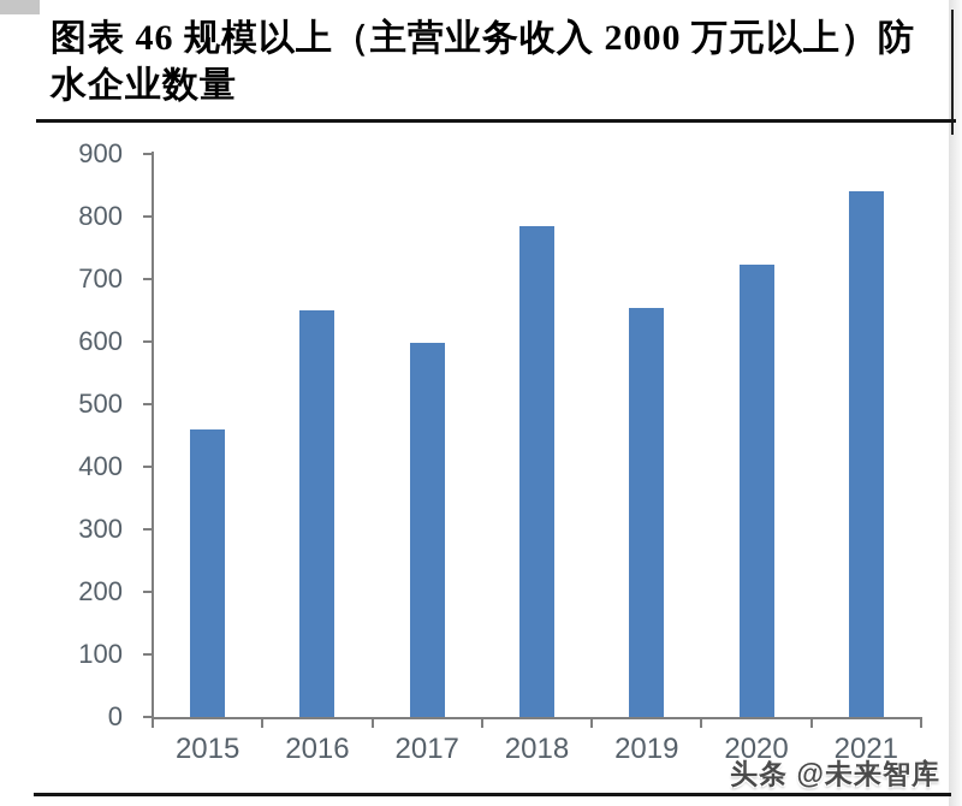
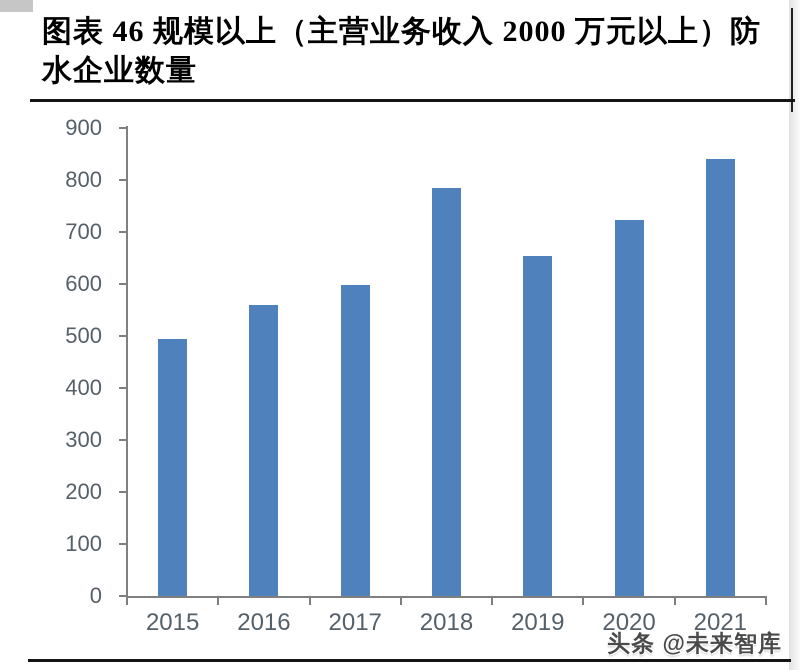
2015: 460 -> 500
2016: 650 -> 560
